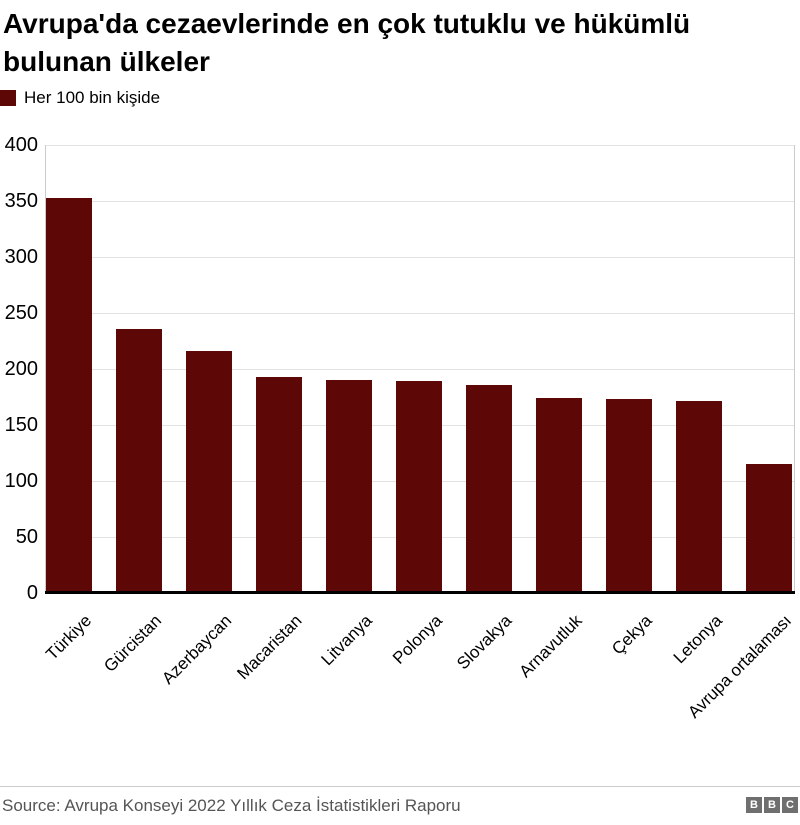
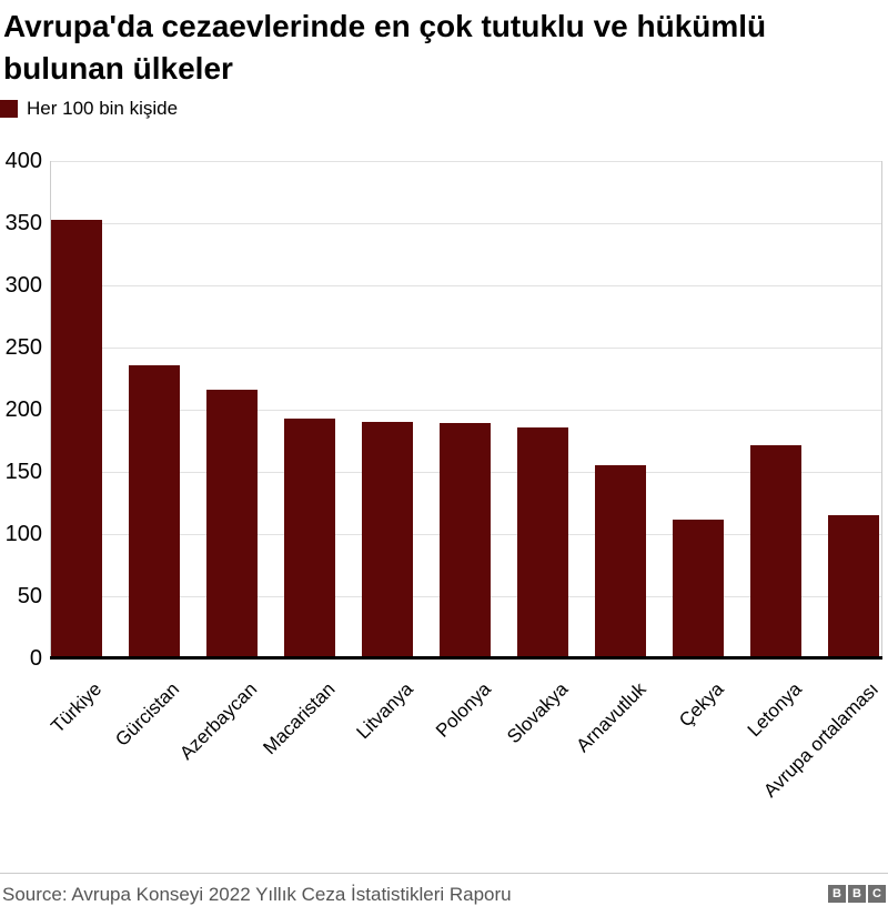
Arnavutluk: 174 -> 155
Çekya: 173 -> 112
